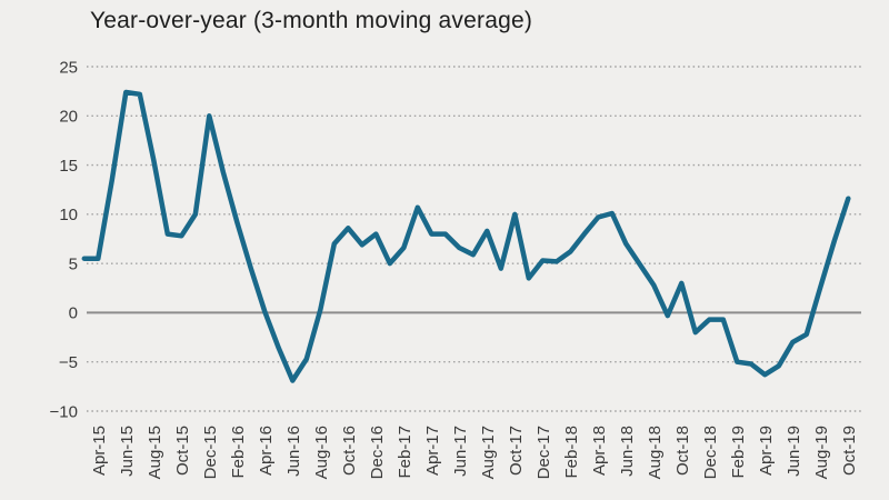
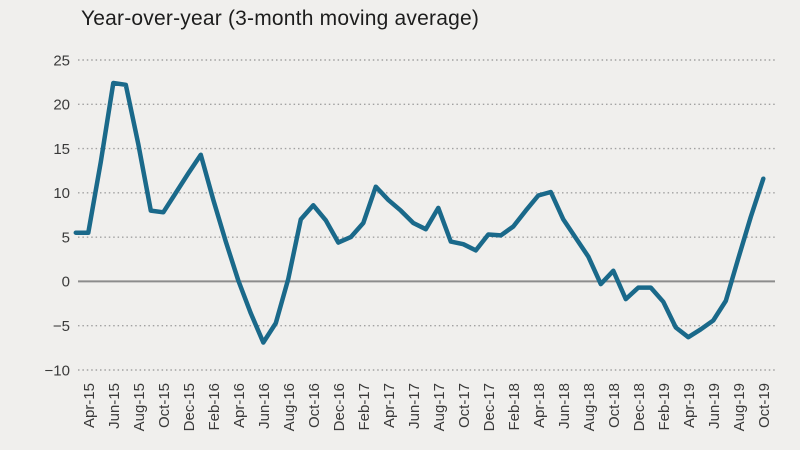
Dec-15: 20 -> 12
Dec-16: 8 -> 4
Apr-17: 8 -> 9
Oct-17: 10 -> 4
Oct-18: 3 -> 1
Feb-19: -5 -> -2
Jun-19: -3 -> -4
